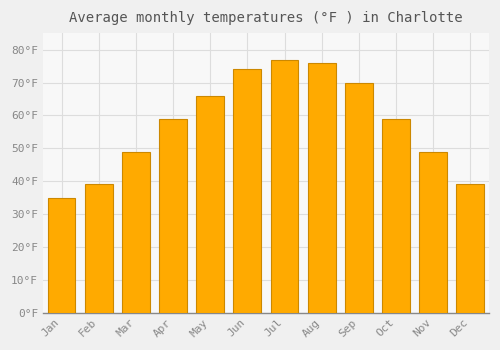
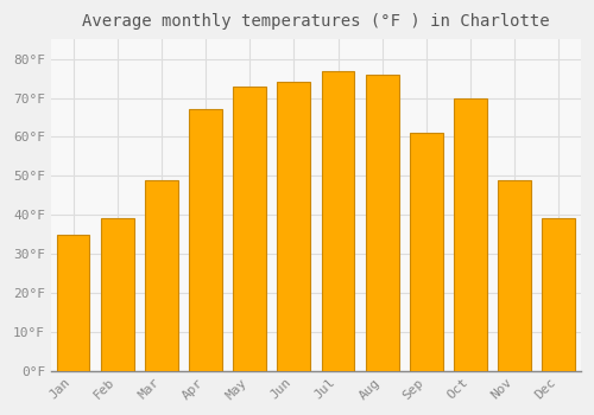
Apr: 59°F -> 67°F
May: 66°F -> 73°F
Sep: 70°F -> 61°F
Oct: 59°F -> 70°F
